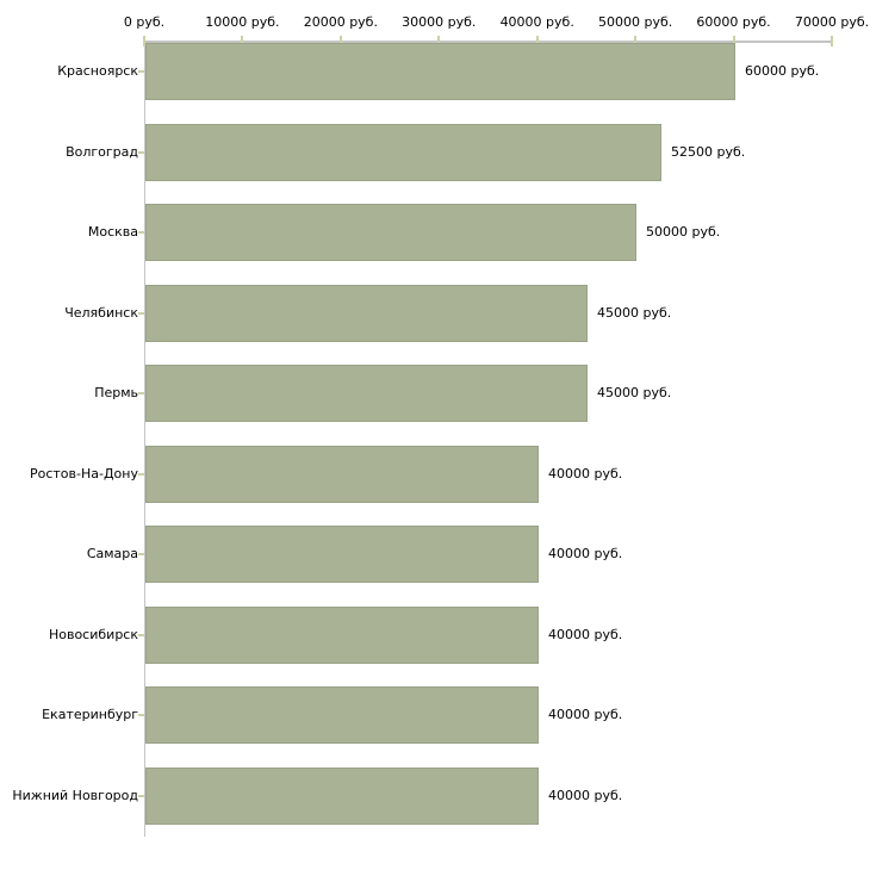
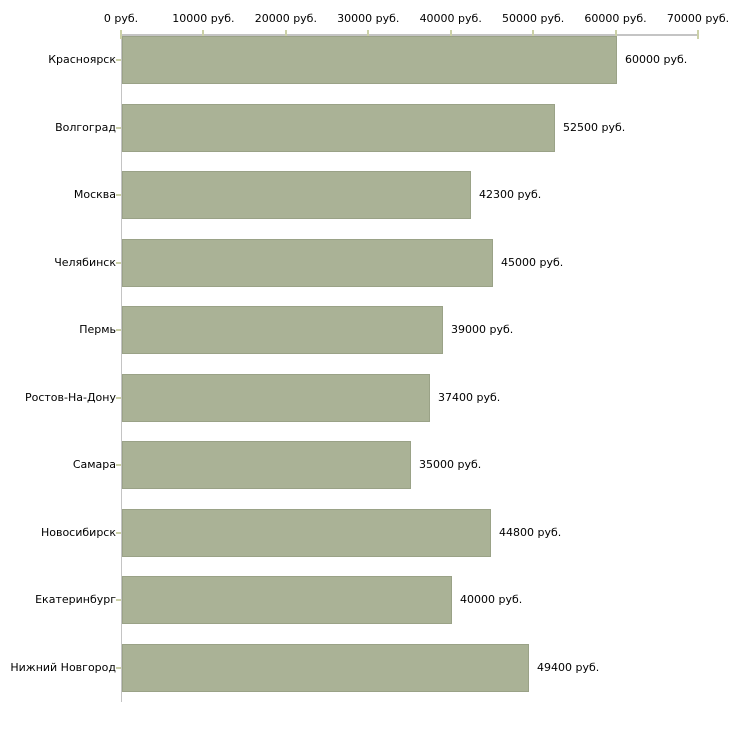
Москва: 50000 -> 42300
Пермь: 45000 -> 39000
Ростов-На-Дону: 40000 -> 37400
Самара: 40000 -> 35000
Новосибирск: 40000 -> 44800
Нижний Новгород: 40000 -> 49400
